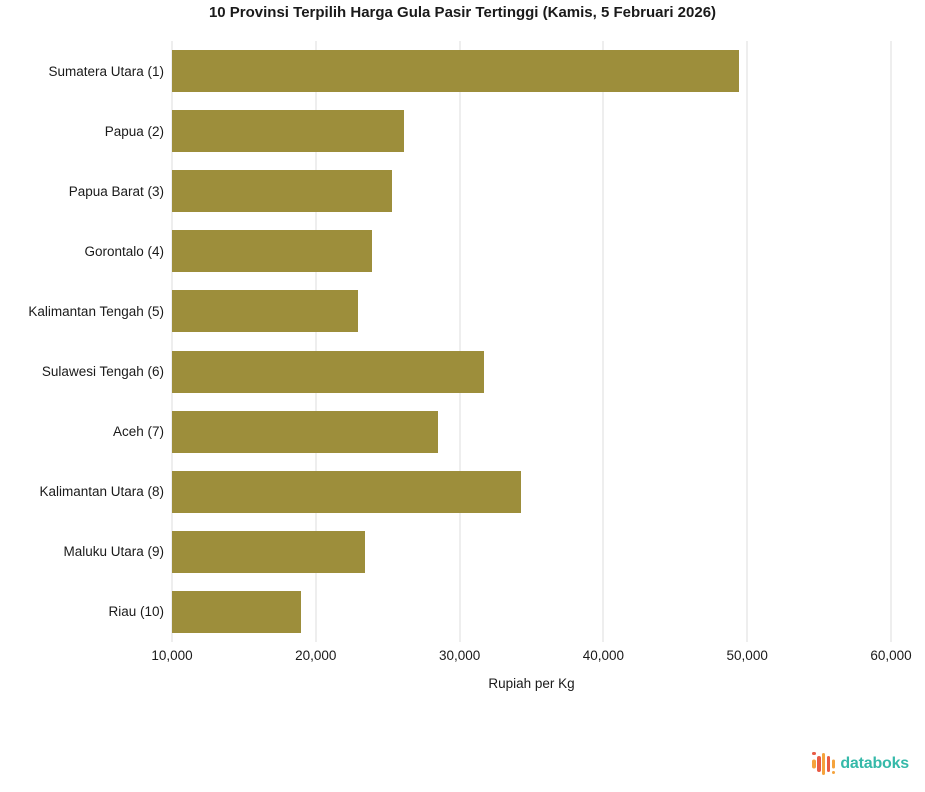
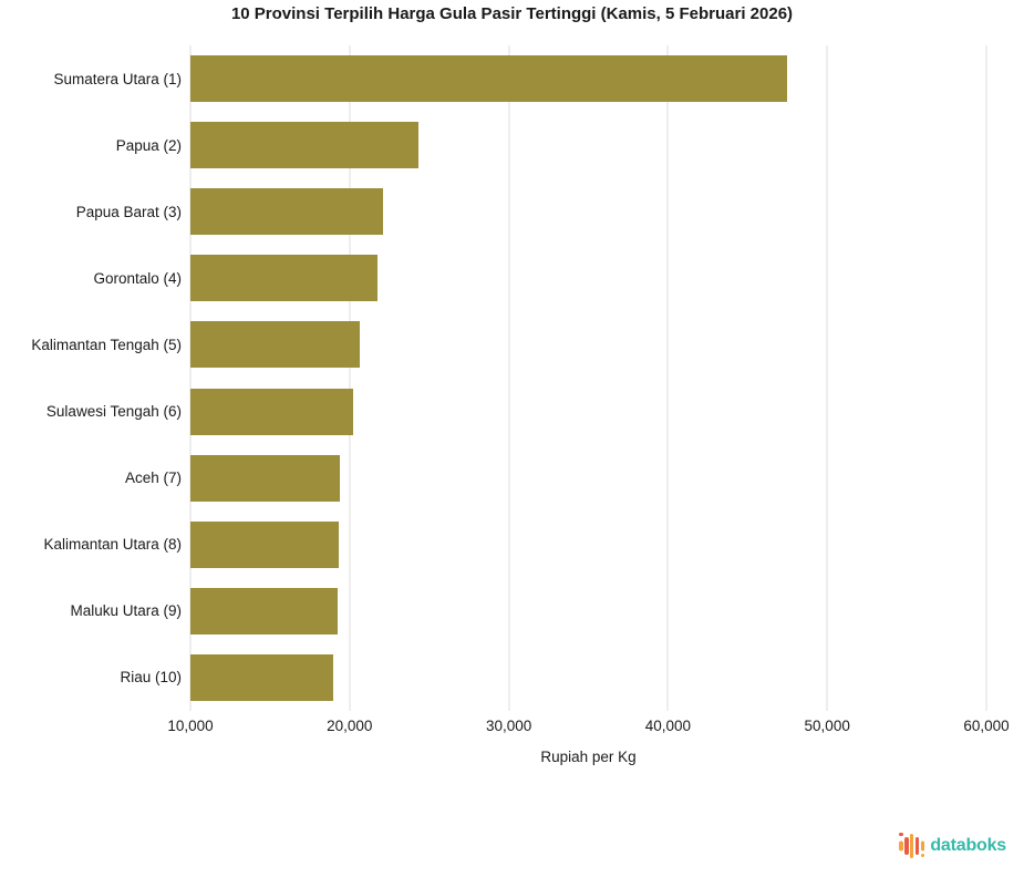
Sumatera Utara (1): 49400 -> 47400
Papua (2): 26100 -> 24300
Papua Barat (3): 25300 -> 22100
Gorontalo (4): 23900 -> 21800
Kalimantan Tengah (5): 22900 -> 20600
Sulawesi Tengah (6): 31700 -> 20200
Aceh (7): 28500 -> 19400
Kalimantan Utara (8): 34300 -> 19300
Maluku Utara (9): 23400 -> 19200
